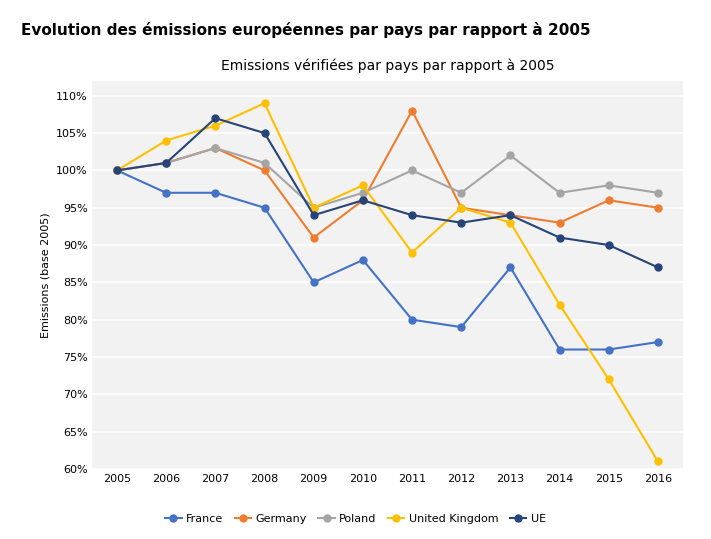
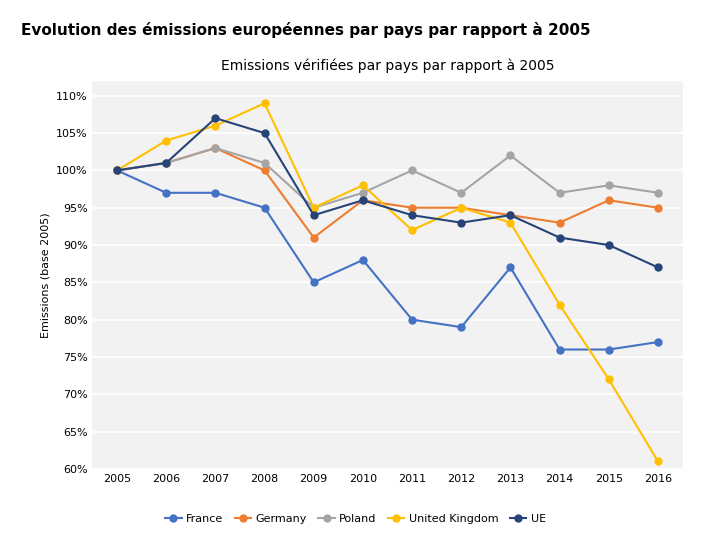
Germany/2011: 108% -> 95%
United Kingdom/2011: 89% -> 92%
